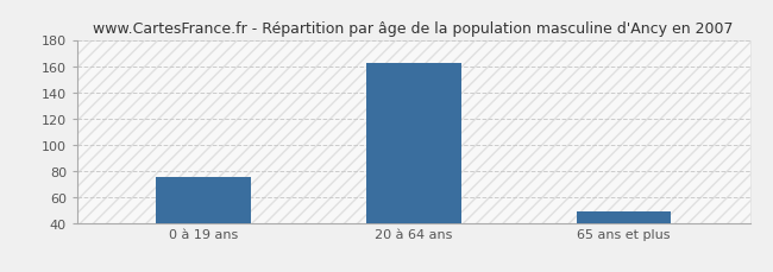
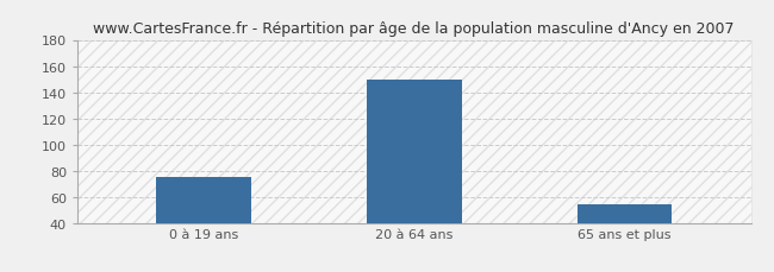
20 à 64 ans: 162 -> 150
65 ans et plus: 49 -> 54
